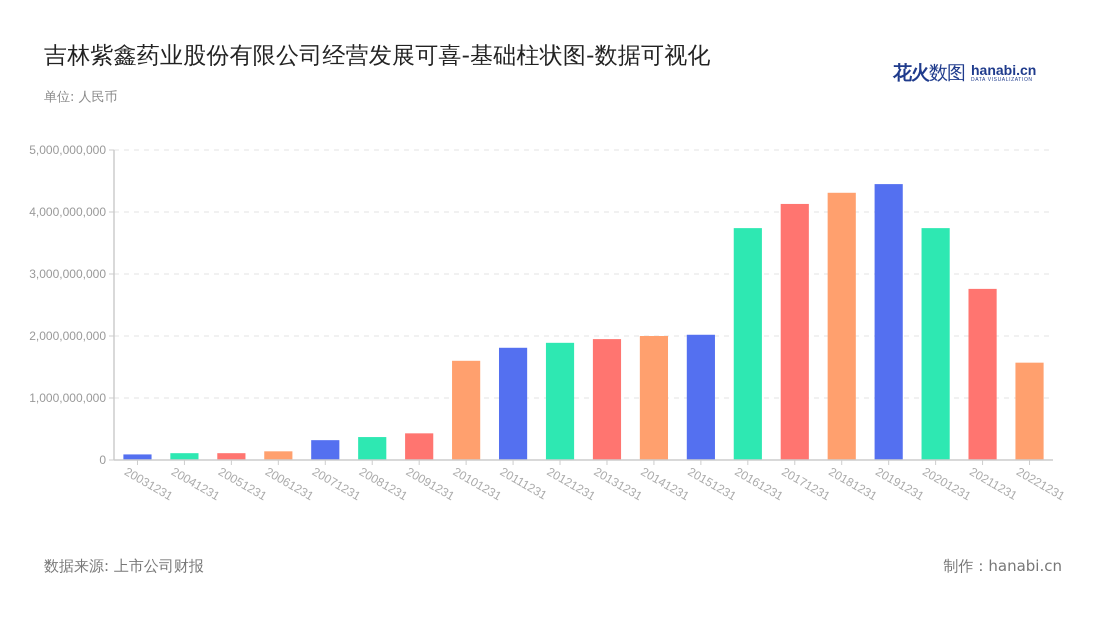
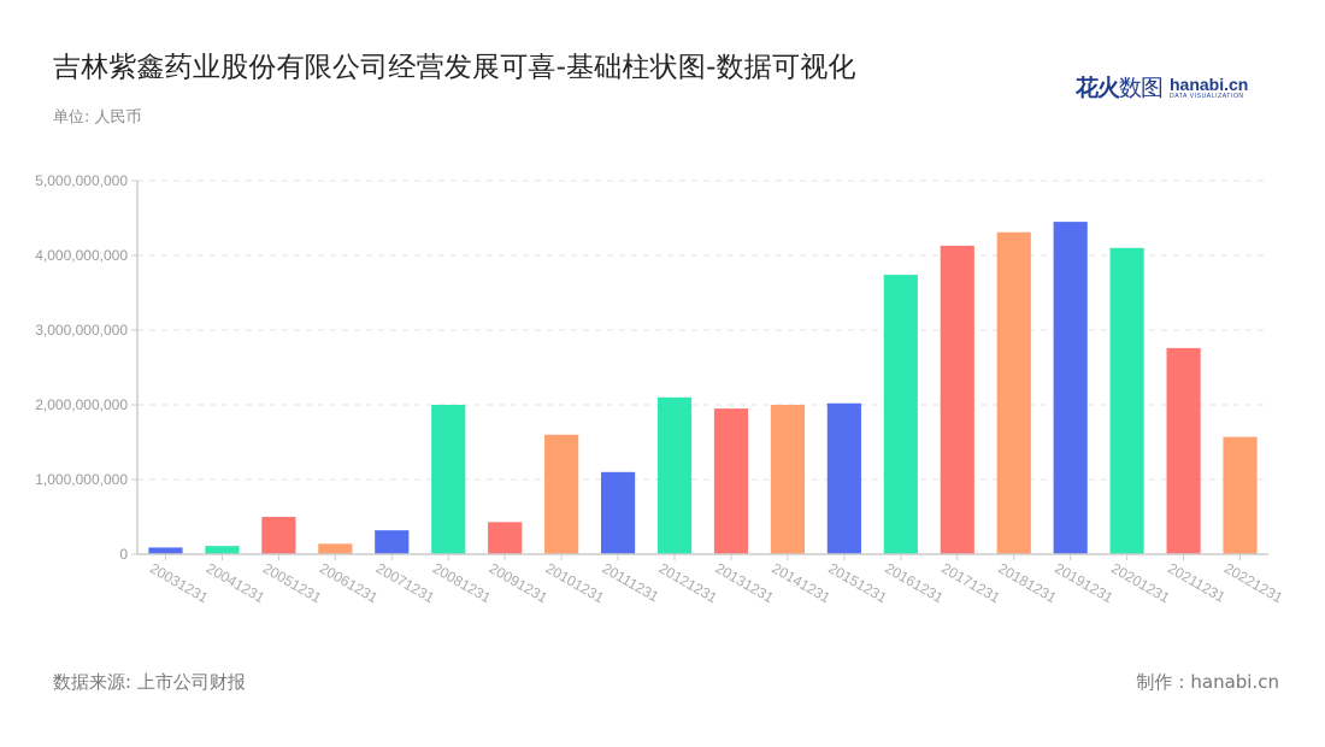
20051231: 100000000 -> 500000000
20081231: 400000000 -> 2000000000
20111231: 1800000000 -> 1100000000
20121231: 1900000000 -> 2100000000
20201231: 3700000000 -> 4100000000
